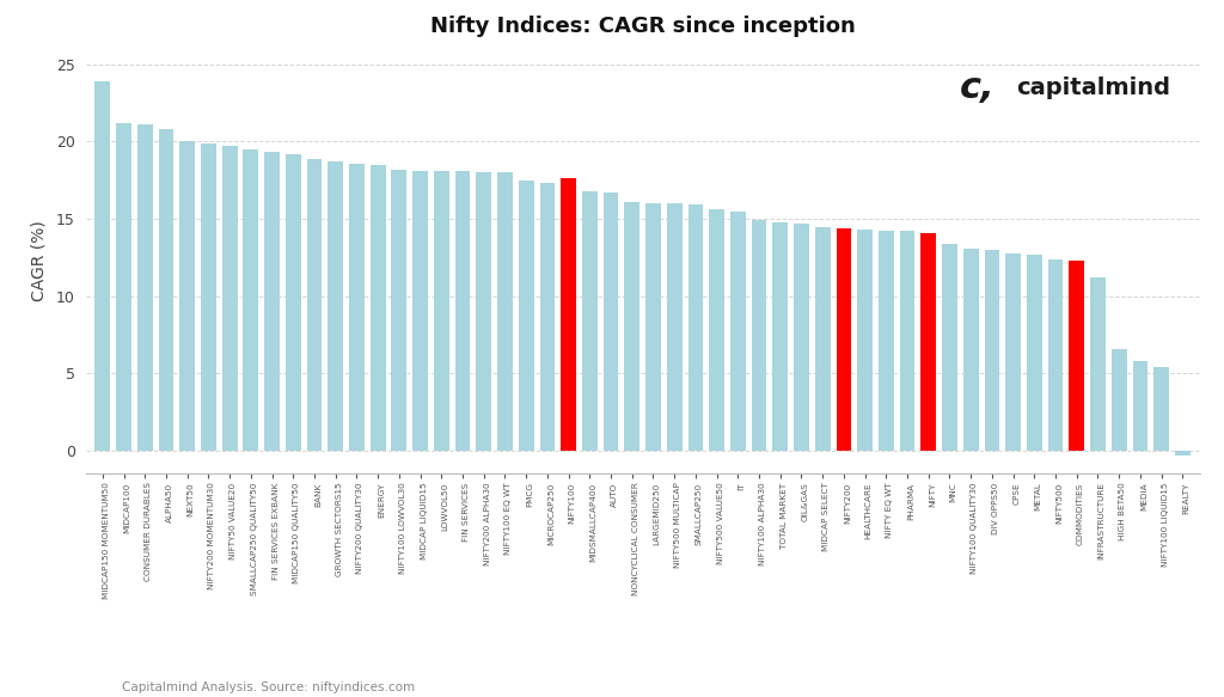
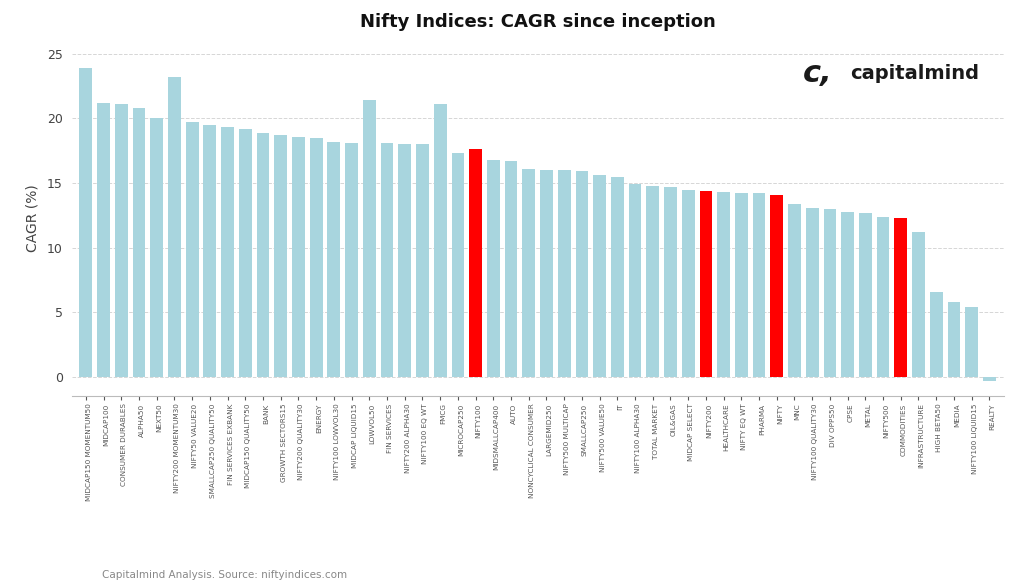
NIFTY200 MOMENTUM30: 19.9 -> 23.2
LOWVOL50: 18.1 -> 21.4
FMCG: 17.5 -> 21.1
